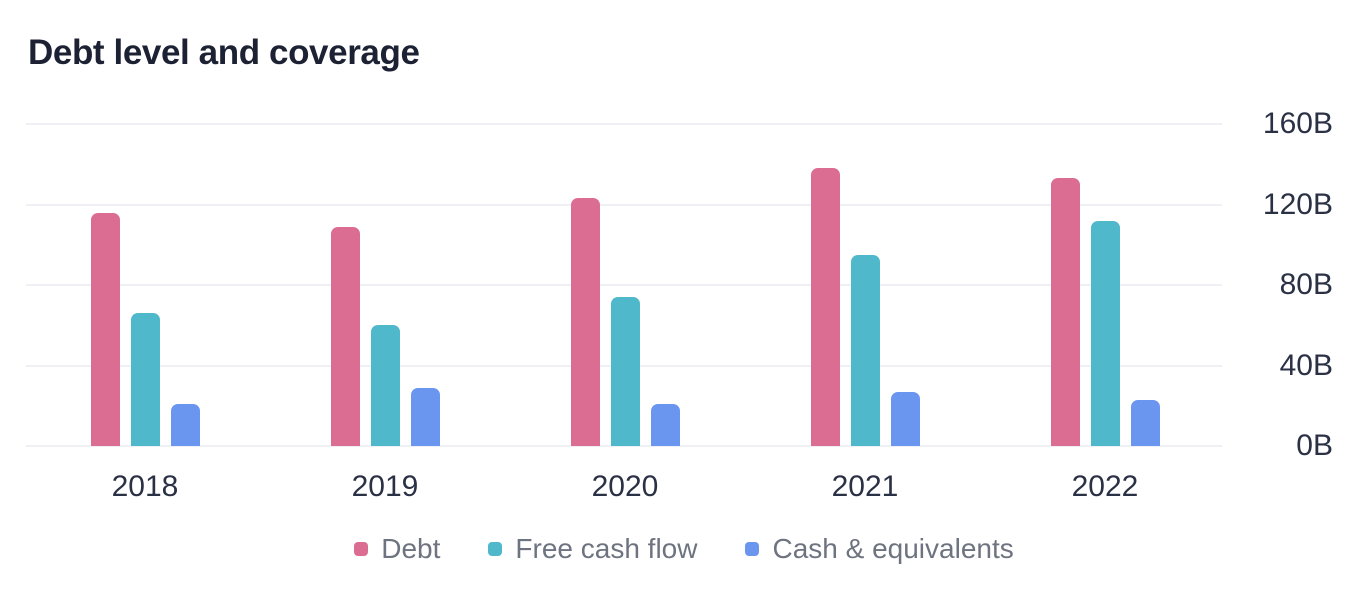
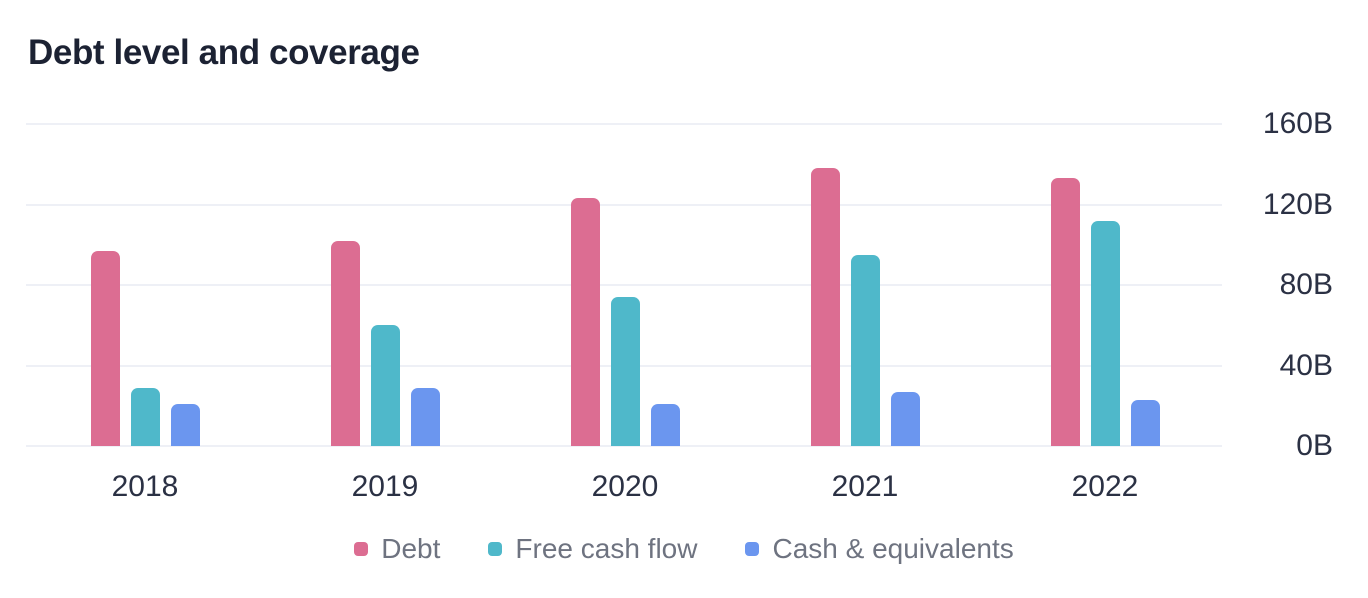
Debt/2018: 116B -> 97B
Free cash flow/2018: 66B -> 29B
Debt/2019: 109B -> 102B
